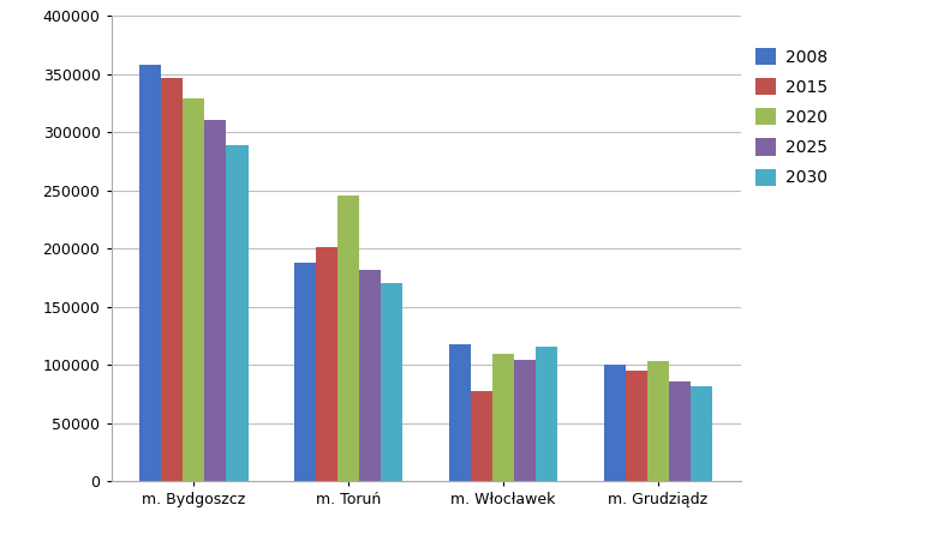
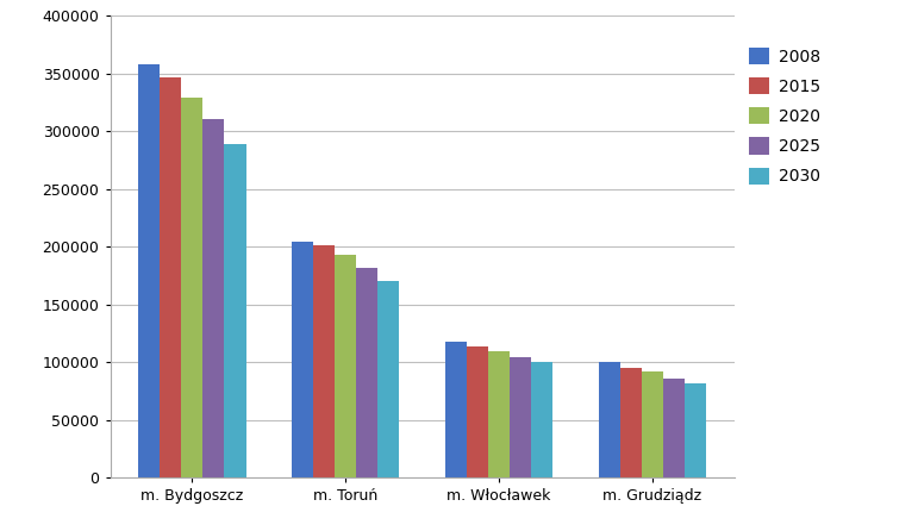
2008/m. Toruń: 188000 -> 205000
2020/m. Toruń: 246000 -> 193000
2015/m. Włocławek: 78000 -> 114000
2030/m. Włocławek: 116000 -> 100000
2020/m. Grudziądz: 104000 -> 92000
